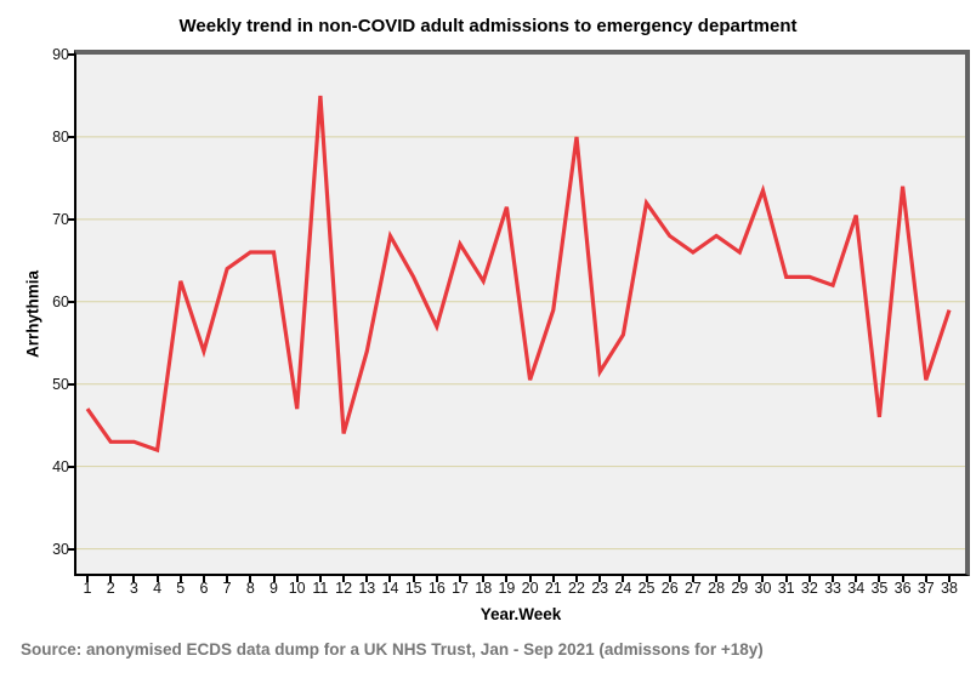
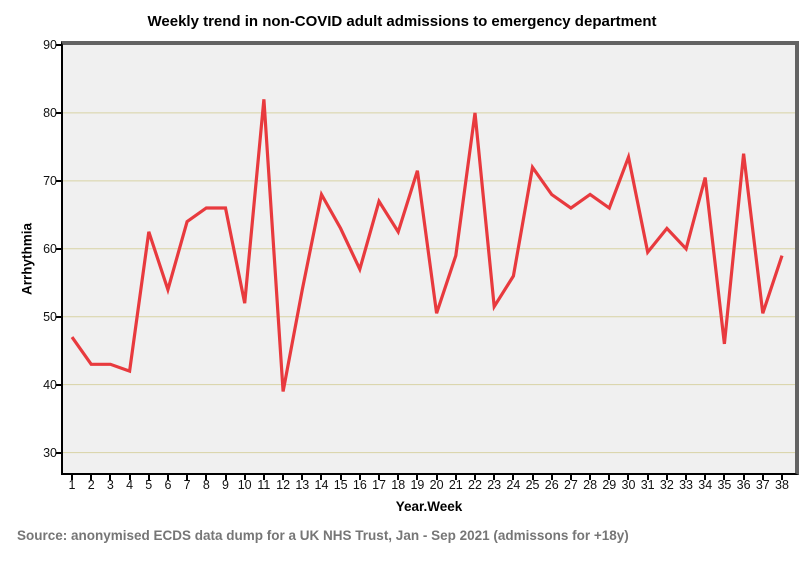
10: 47 -> 52
11: 85 -> 82
12: 44 -> 39
31: 63 -> 60
33: 62 -> 60
